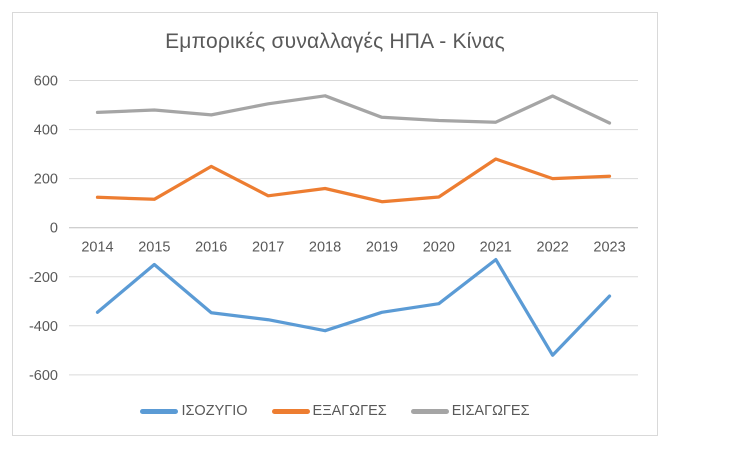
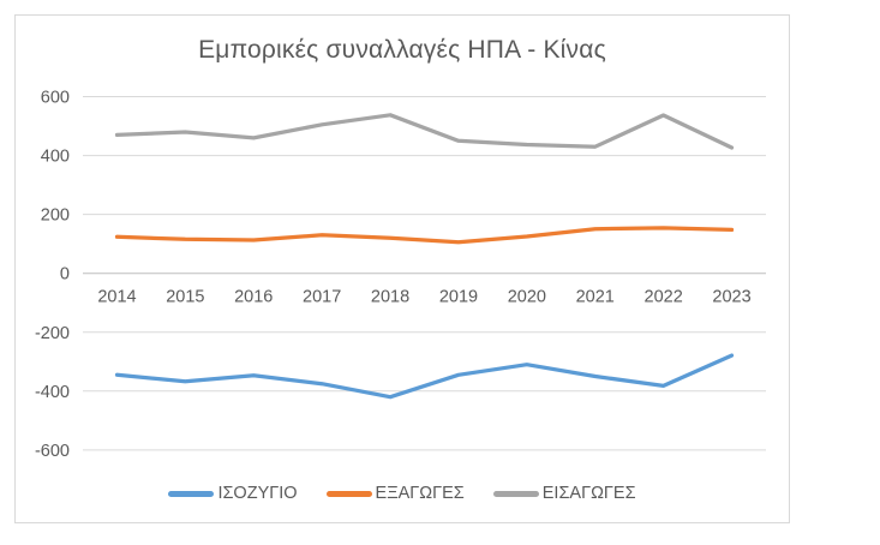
ΙΣΟΖΥΓΙΟ/2015: -150 -> -370
ΕΞΑΓΩΓΕΣ/2016: 250 -> 110
ΕΞΑΓΩΓΕΣ/2018: 160 -> 120
ΙΣΟΖΥΓΙΟ/2021: -130 -> -350
ΕΞΑΓΩΓΕΣ/2021: 280 -> 150
ΙΣΟΖΥΓΙΟ/2022: -520 -> -380
ΕΞΑΓΩΓΕΣ/2022: 200 -> 150
ΕΞΑΓΩΓΕΣ/2023: 210 -> 150
